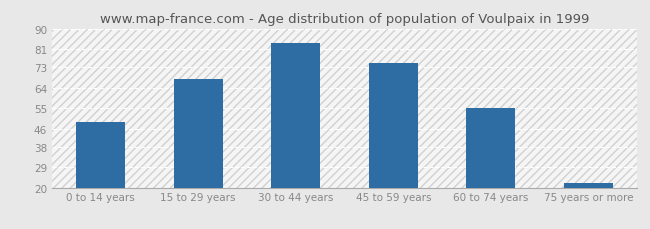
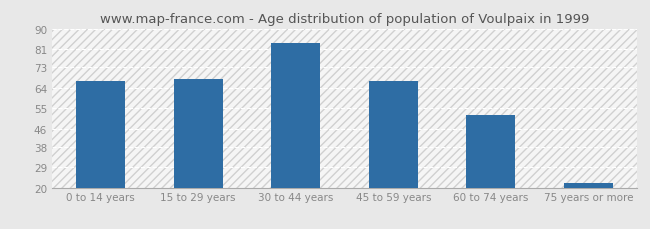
0 to 14 years: 49 -> 67
45 to 59 years: 75 -> 67
60 to 74 years: 55 -> 52
